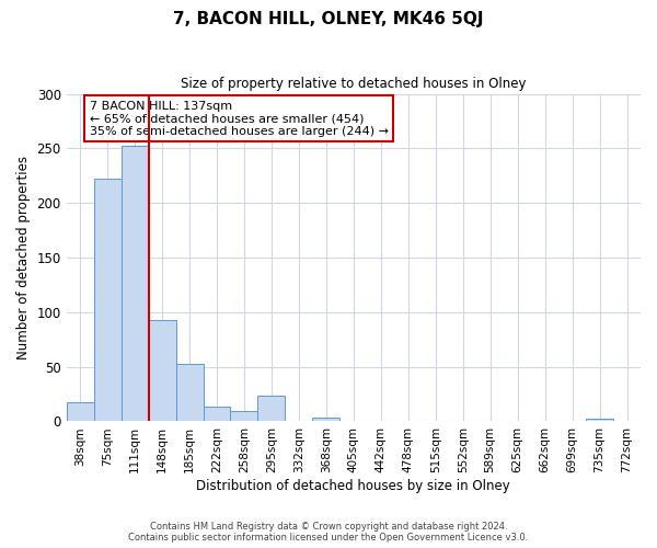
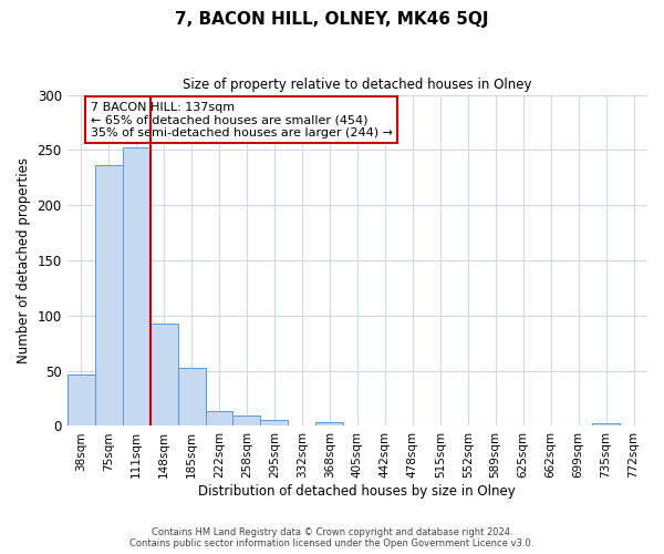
38sqm: 18 -> 47
75sqm: 222 -> 236
295sqm: 24 -> 5
